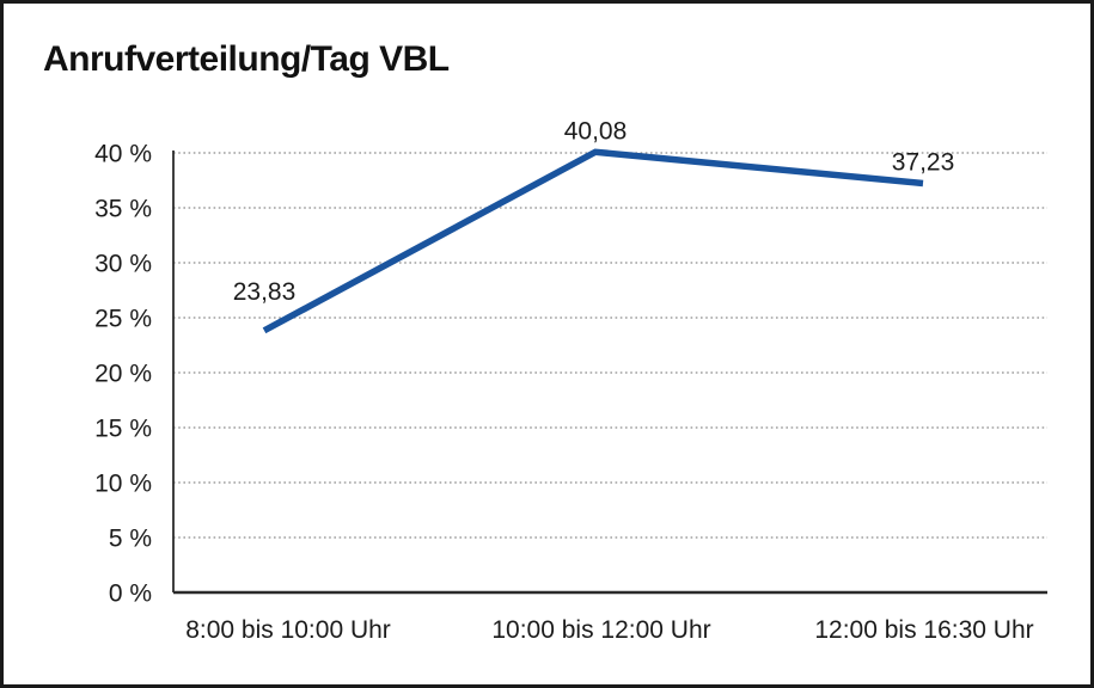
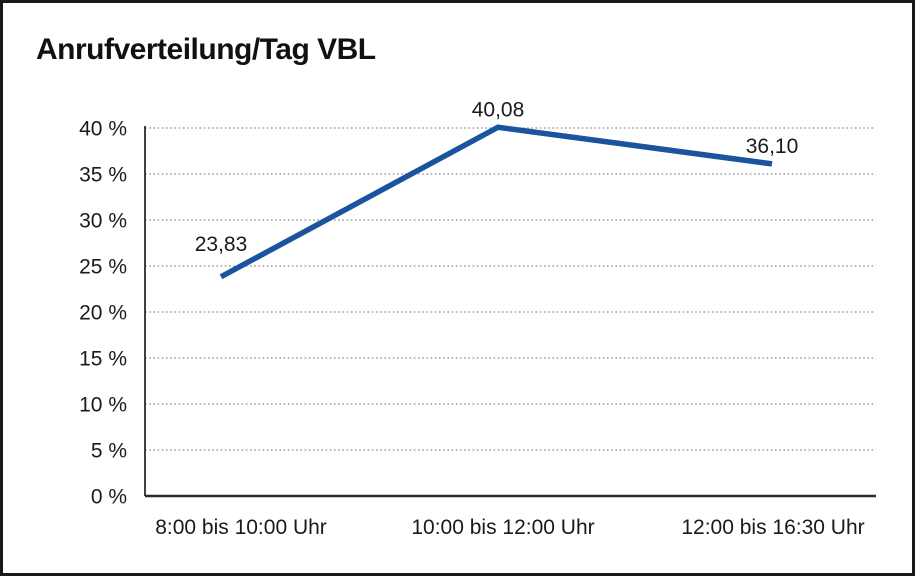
12:00 bis 16:30 Uhr: 37,23 -> 36,10
